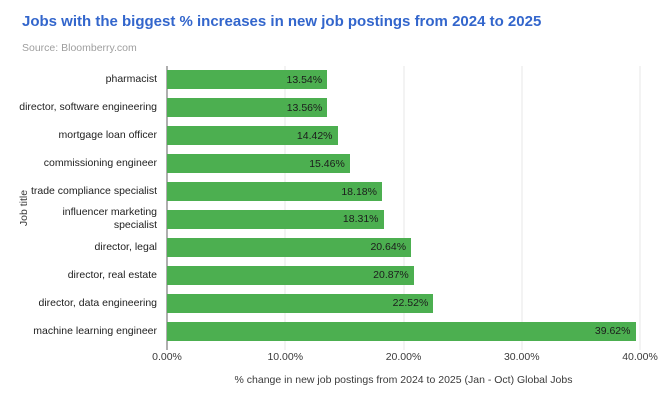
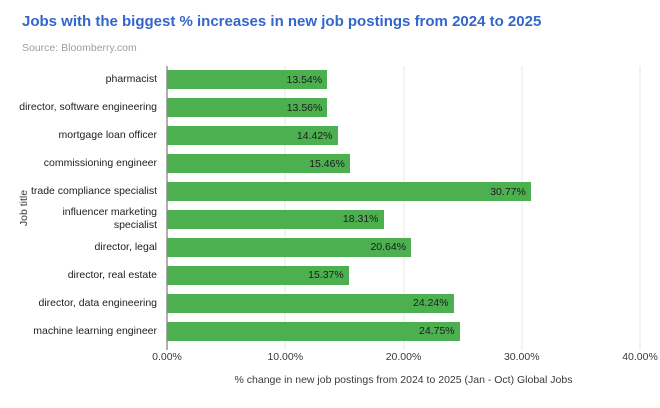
trade compliance specialist: 18.18% -> 30.77%
director, real estate: 20.87% -> 15.37%
director, data engineering: 22.52% -> 24.24%
machine learning engineer: 39.62% -> 24.75%
